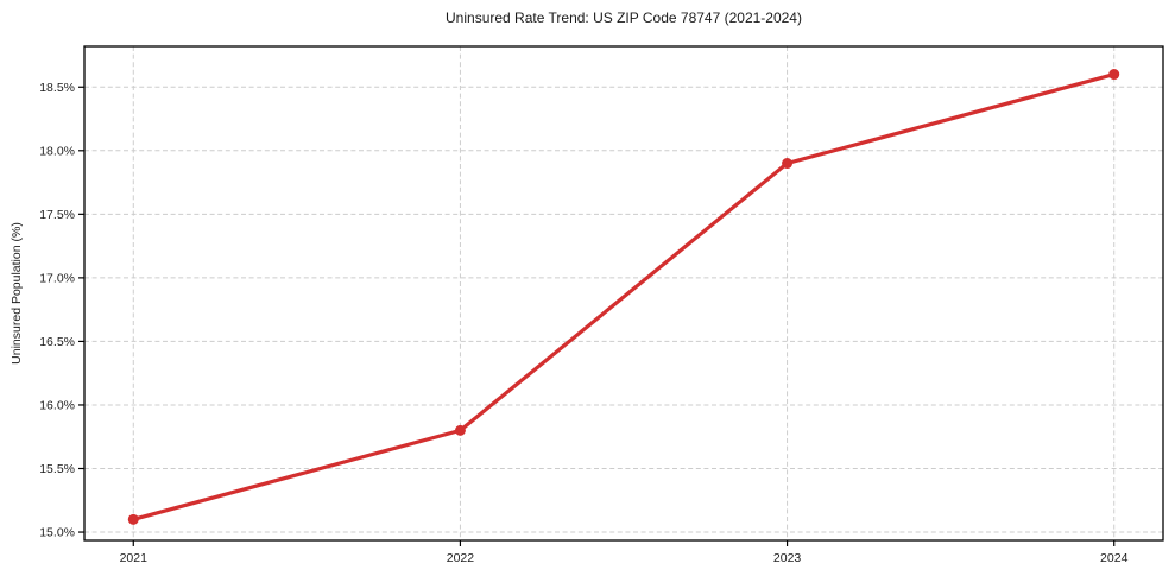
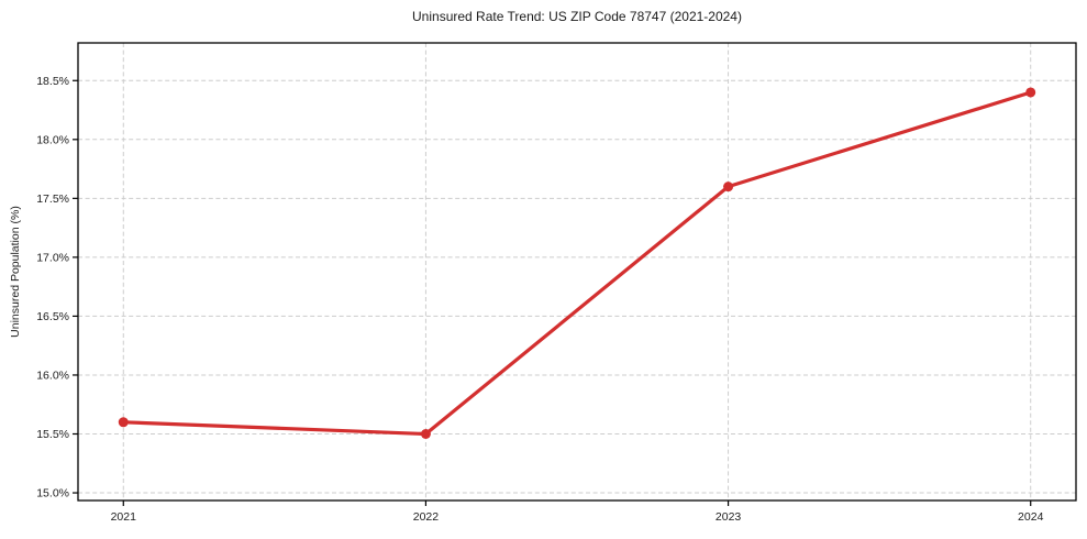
2021: 15.1% -> 15.6%
2022: 15.8% -> 15.5%
2023: 17.9% -> 17.6%
2024: 18.6% -> 18.4%
